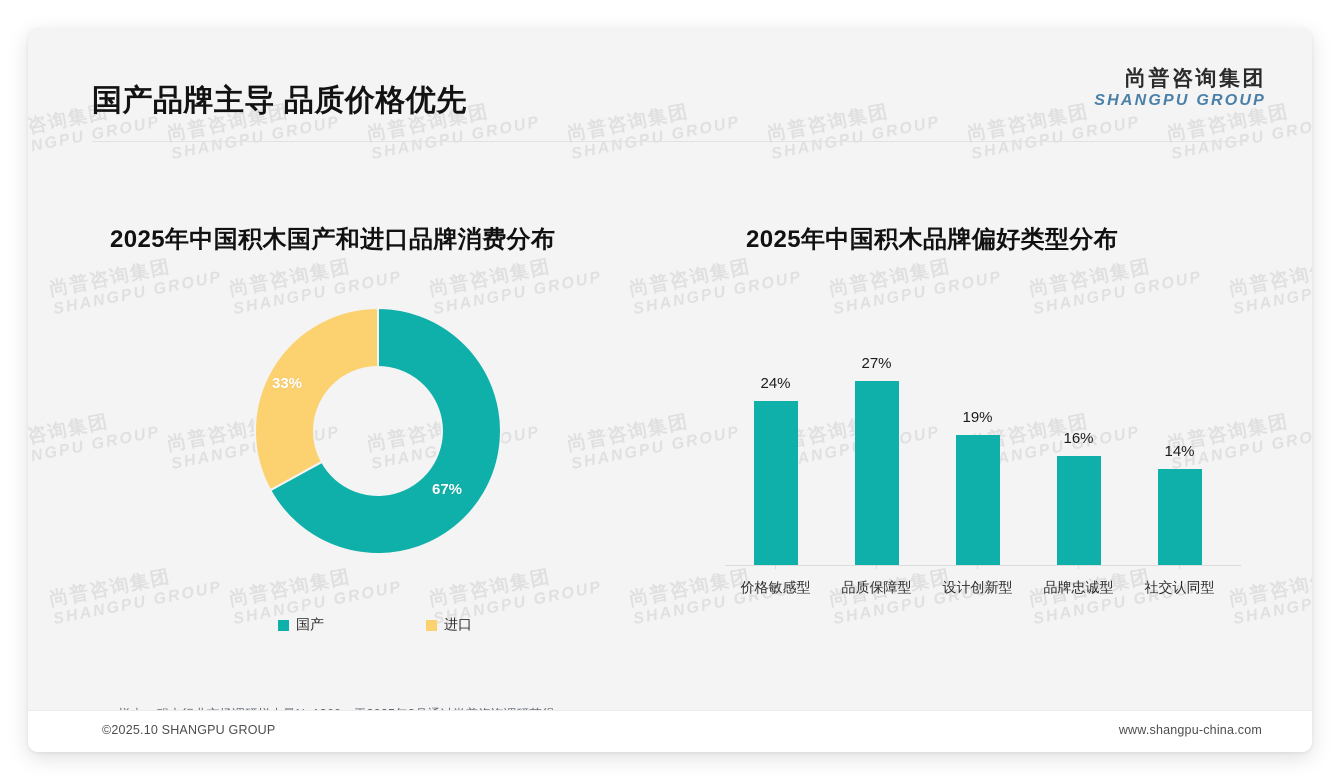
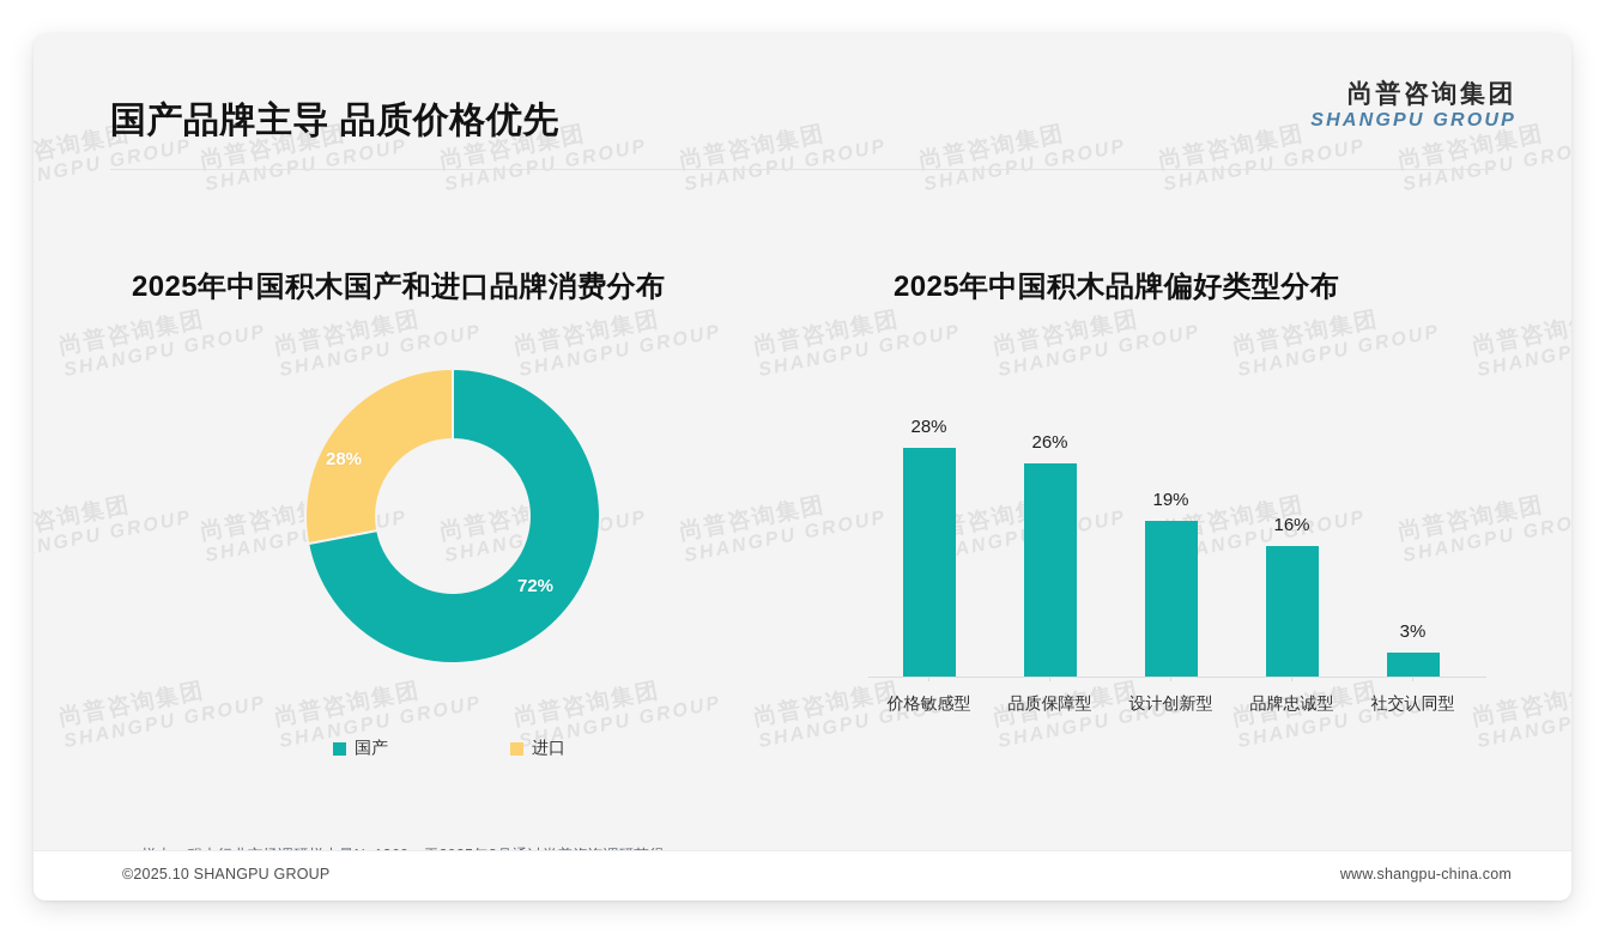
2025年中国积木国产和进口品牌消费分布/国产: 67% -> 72%
2025年中国积木国产和进口品牌消费分布/进口: 33% -> 28%
2025年中国积木品牌偏好类型分布/价格敏感型: 24% -> 28%
2025年中国积木品牌偏好类型分布/品质保障型: 27% -> 26%
2025年中国积木品牌偏好类型分布/社交认同型: 14% -> 3%
